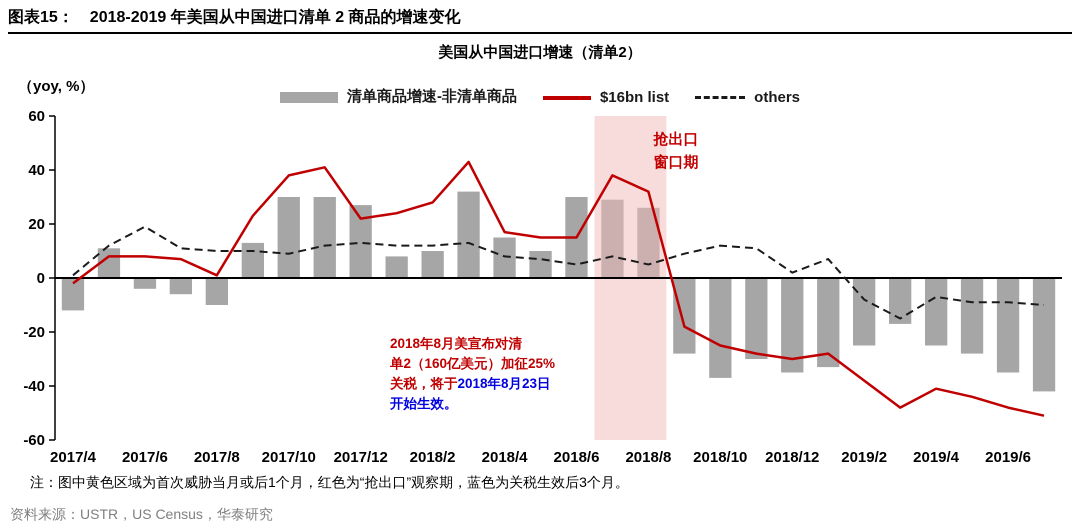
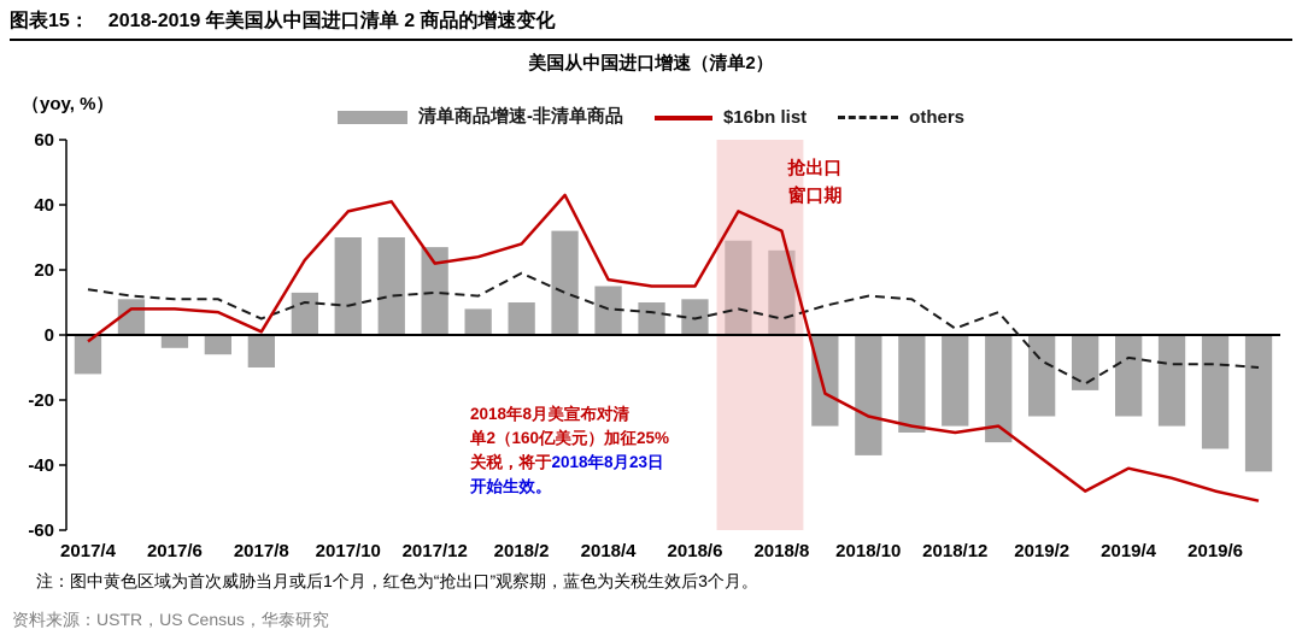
others/2017/4: 1 -> 14
others/2017/6: 19 -> 11
others/2017/8: 10 -> 5
others/2018/2: 12 -> 19
清单商品增速-非清单商品/2018/6: 30 -> 11
清单商品增速-非清单商品/2018/12: -35 -> -28
